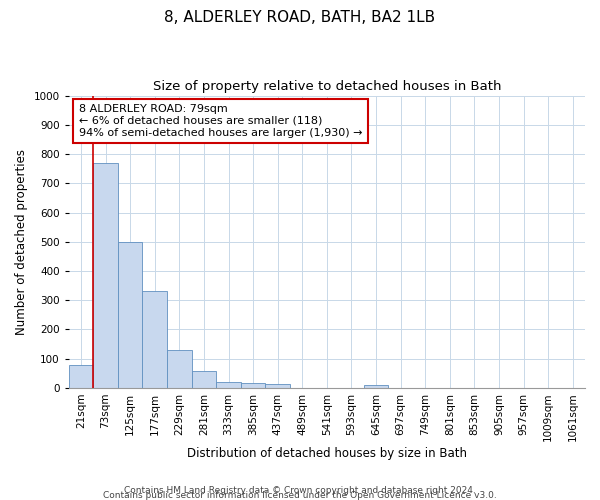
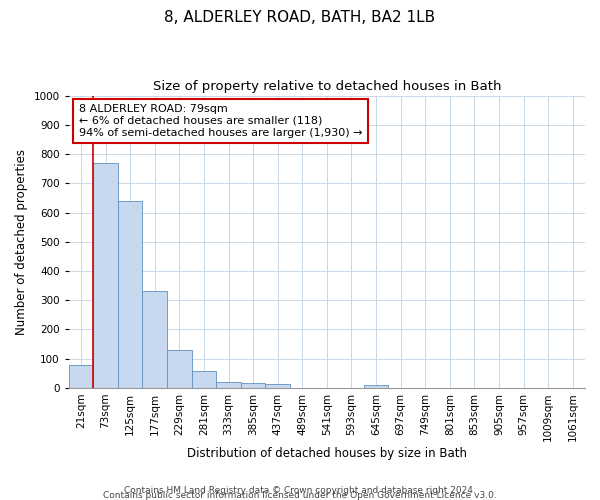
125sqm: 500 -> 640
